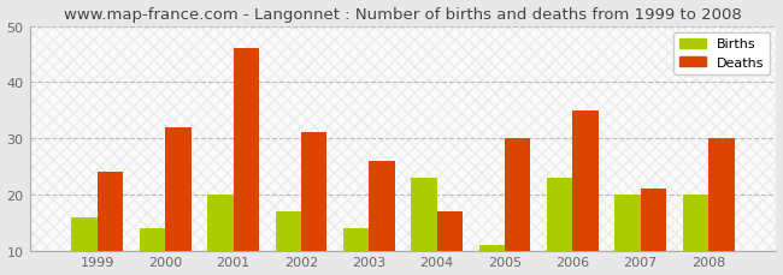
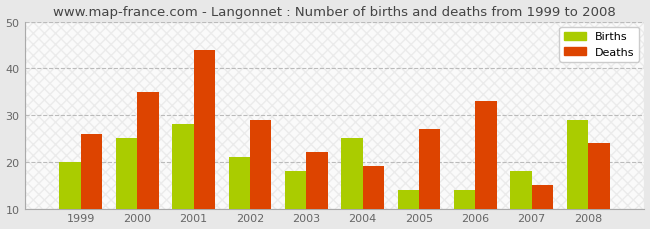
Births/1999: 16 -> 20
Deaths/1999: 24 -> 26
Births/2000: 14 -> 25
Deaths/2000: 32 -> 35
Births/2001: 20 -> 28
Deaths/2001: 46 -> 44
Births/2002: 17 -> 21
Deaths/2002: 31 -> 29
Births/2003: 14 -> 18
Deaths/2003: 26 -> 22
Births/2004: 23 -> 25
Deaths/2004: 17 -> 19
Births/2005: 11 -> 14
Deaths/2005: 30 -> 27
Births/2006: 23 -> 14
Deaths/2006: 35 -> 33
Births/2007: 20 -> 18
Deaths/2007: 21 -> 15
Births/2008: 20 -> 29
Deaths/2008: 30 -> 24
